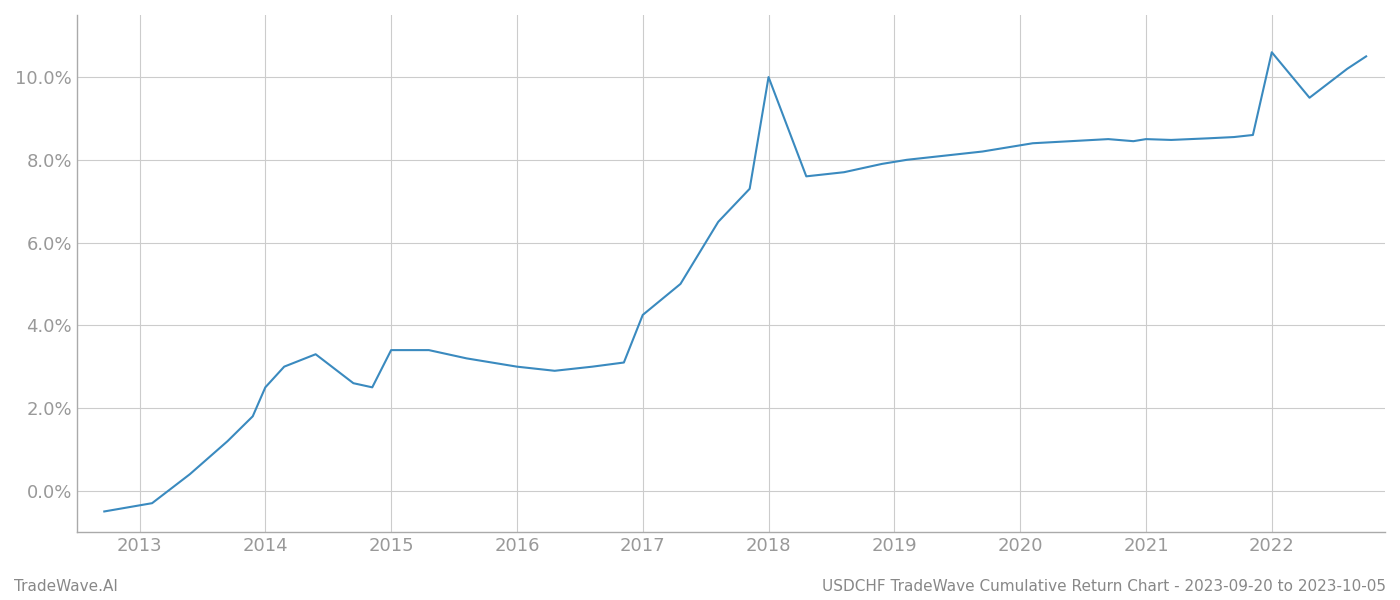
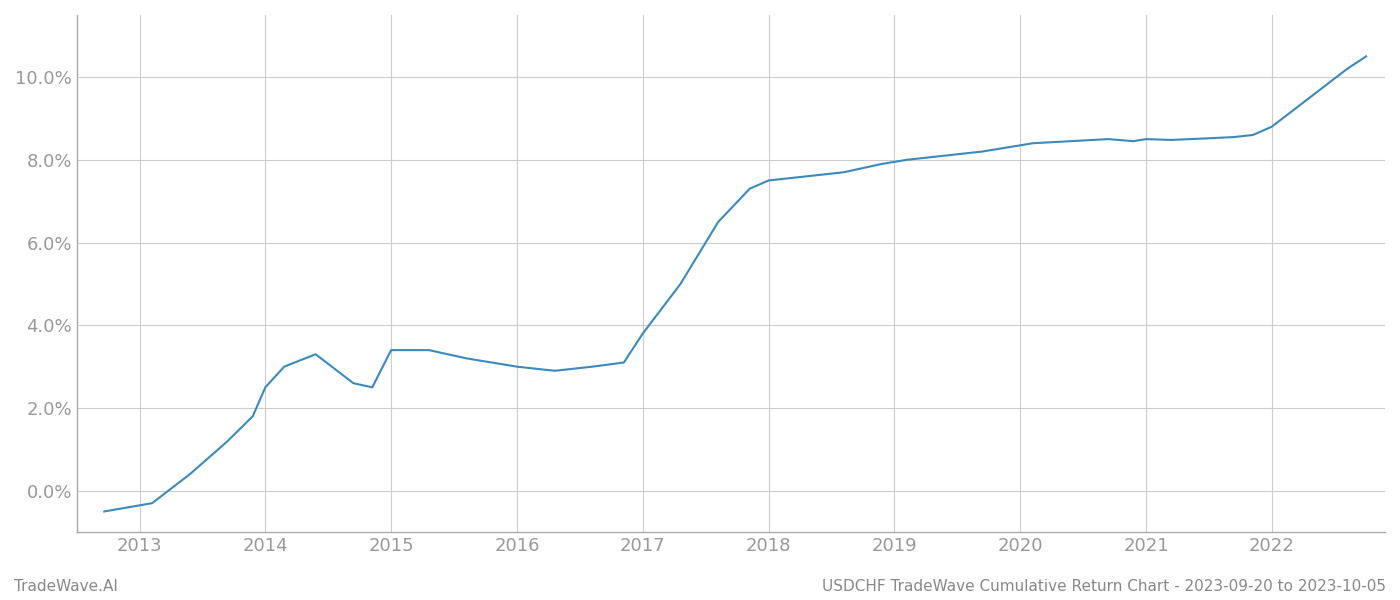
2017: 4.25% -> 3.80%
2018: 10.00% -> 7.50%
2022: 10.60% -> 8.80%
